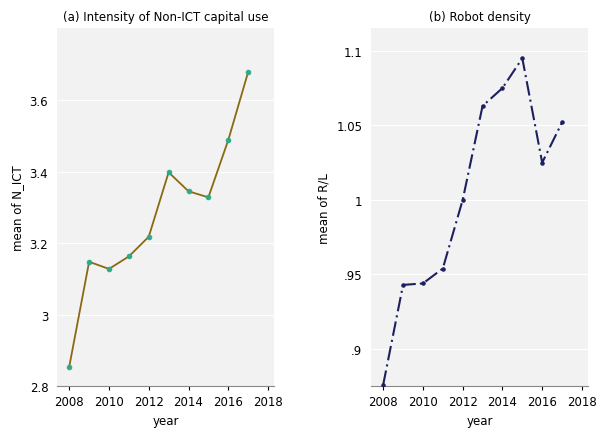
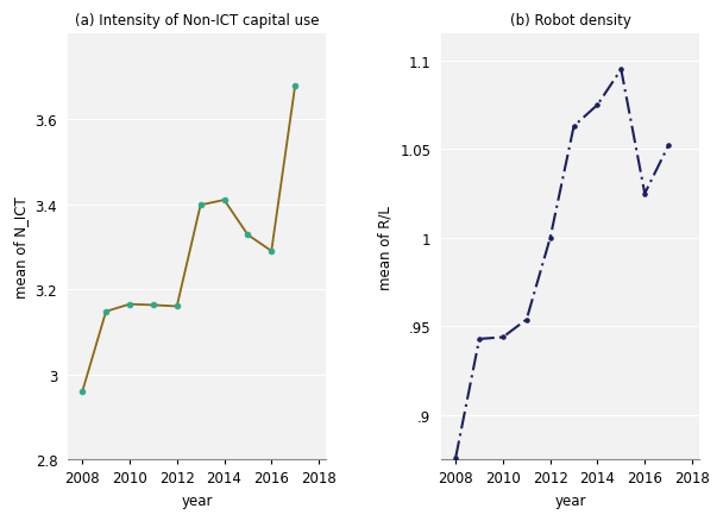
(a) Intensity of Non-ICT capital use/2008: 2.855 -> 2.960
(a) Intensity of Non-ICT capital use/2010: 3.128 -> 3.165
(a) Intensity of Non-ICT capital use/2012: 3.218 -> 3.160
(a) Intensity of Non-ICT capital use/2014: 3.345 -> 3.410
(a) Intensity of Non-ICT capital use/2016: 3.488 -> 3.290
